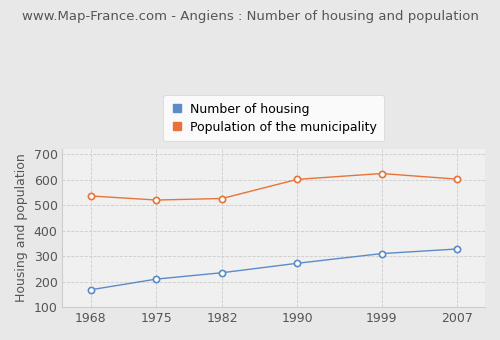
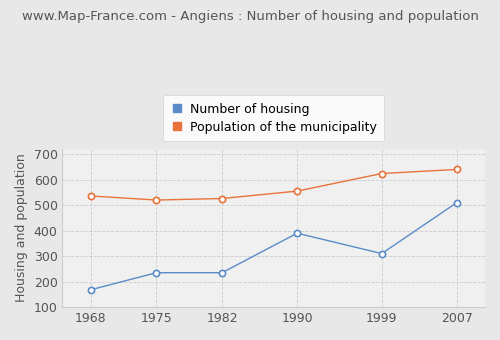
Number of housing/1975: 210 -> 235
Number of housing/1990: 272 -> 390
Population of the municipality/1990: 601 -> 555
Number of housing/2007: 328 -> 510
Population of the municipality/2007: 602 -> 640
